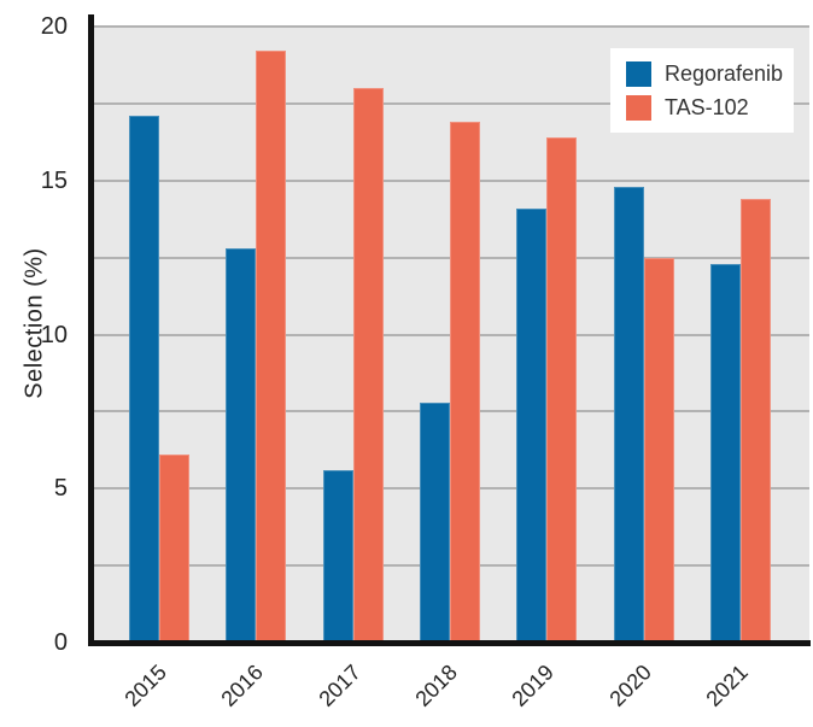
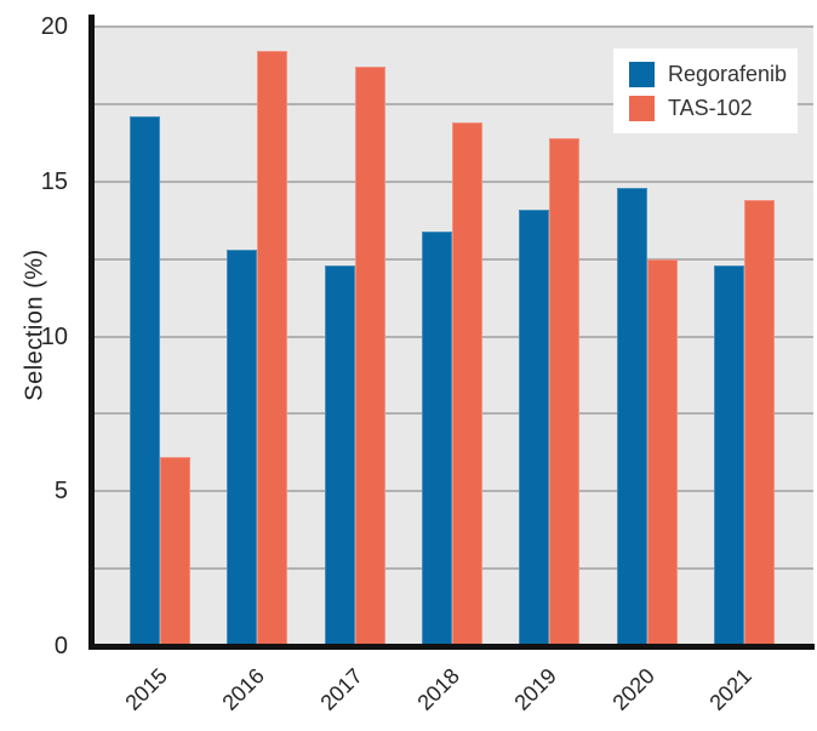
Regorafenib/2017: 5.6 -> 12.3
TAS-102/2017: 18.0 -> 18.7
Regorafenib/2018: 7.8 -> 13.4
